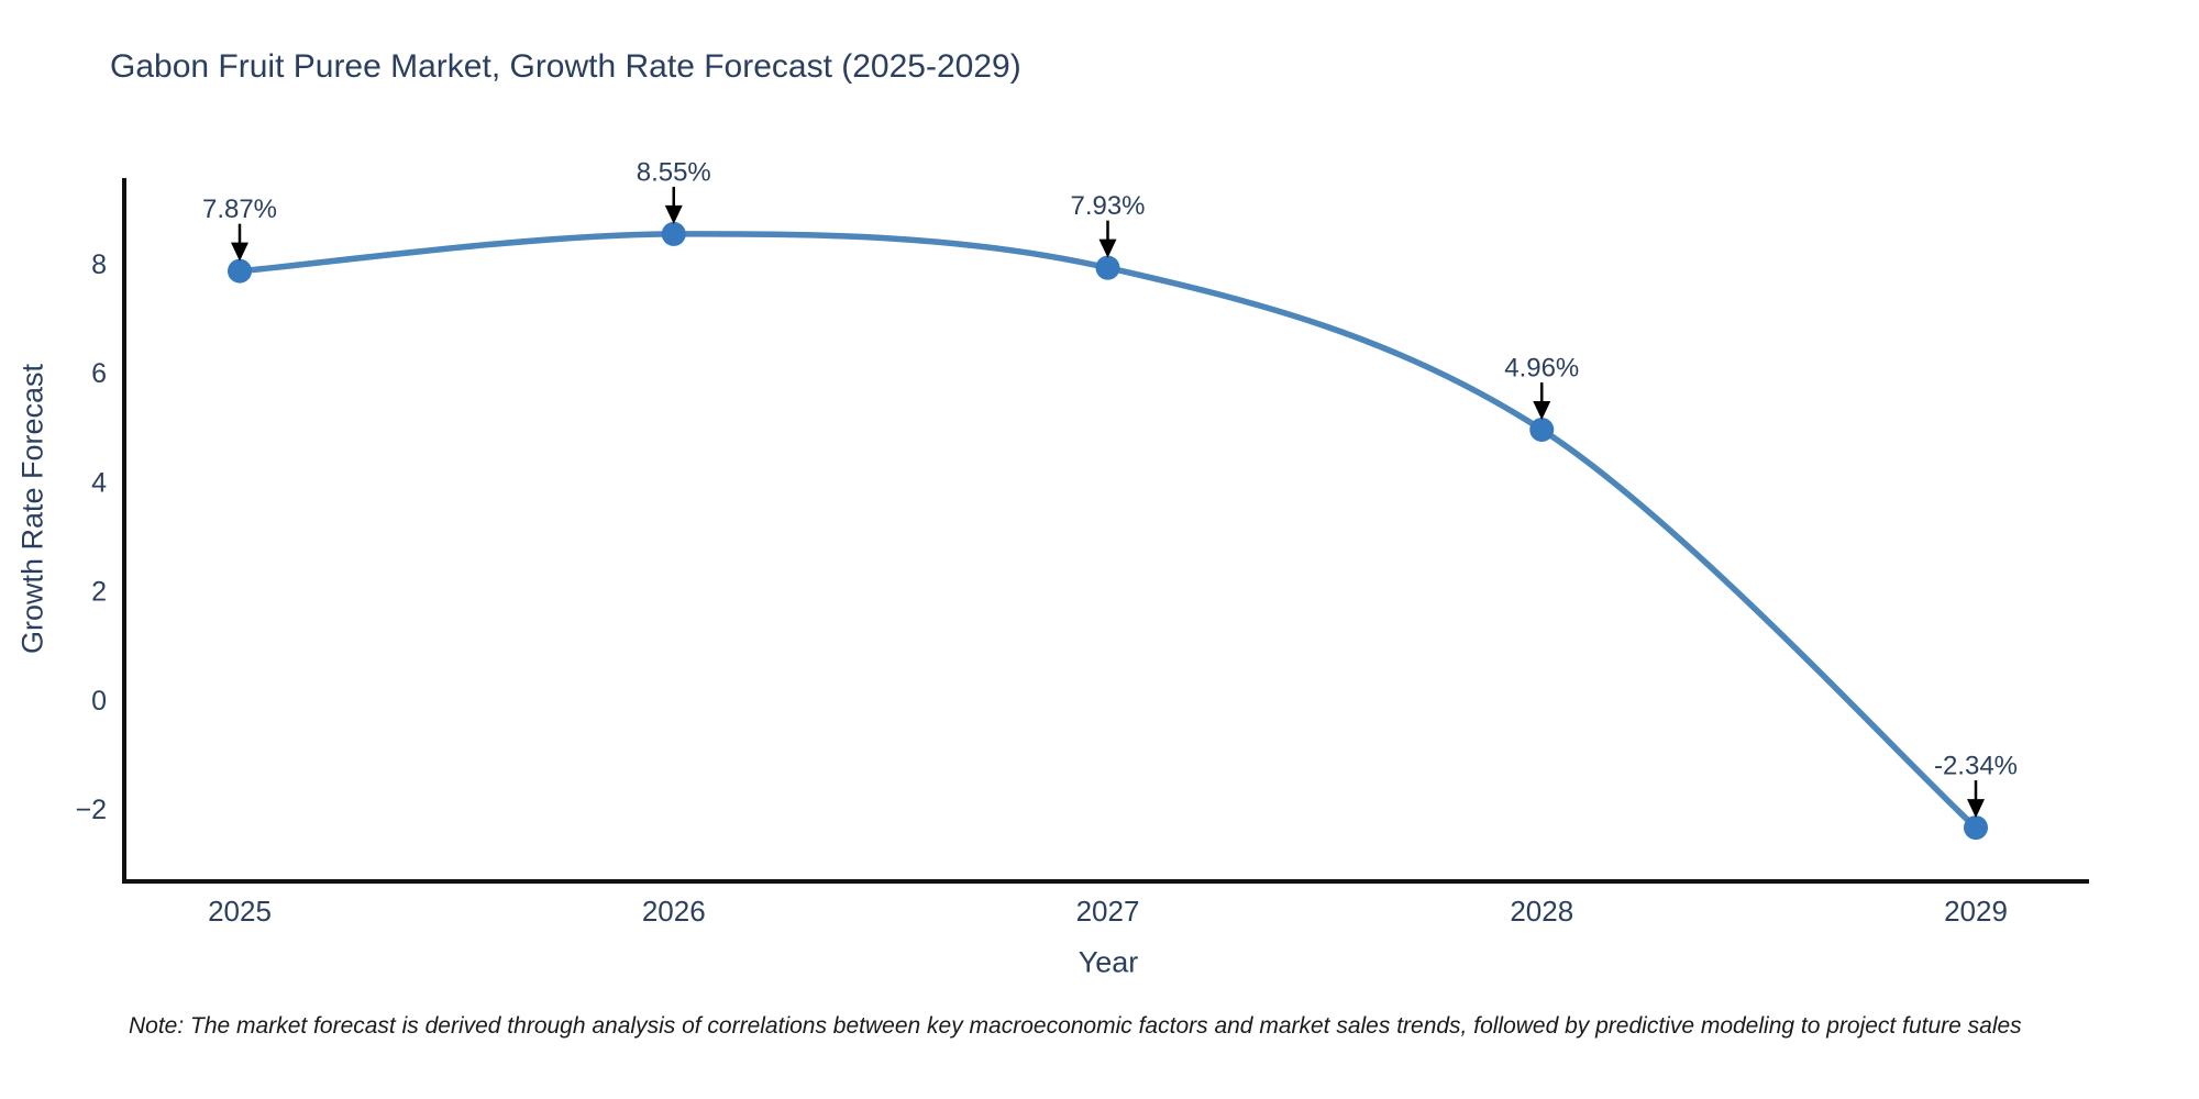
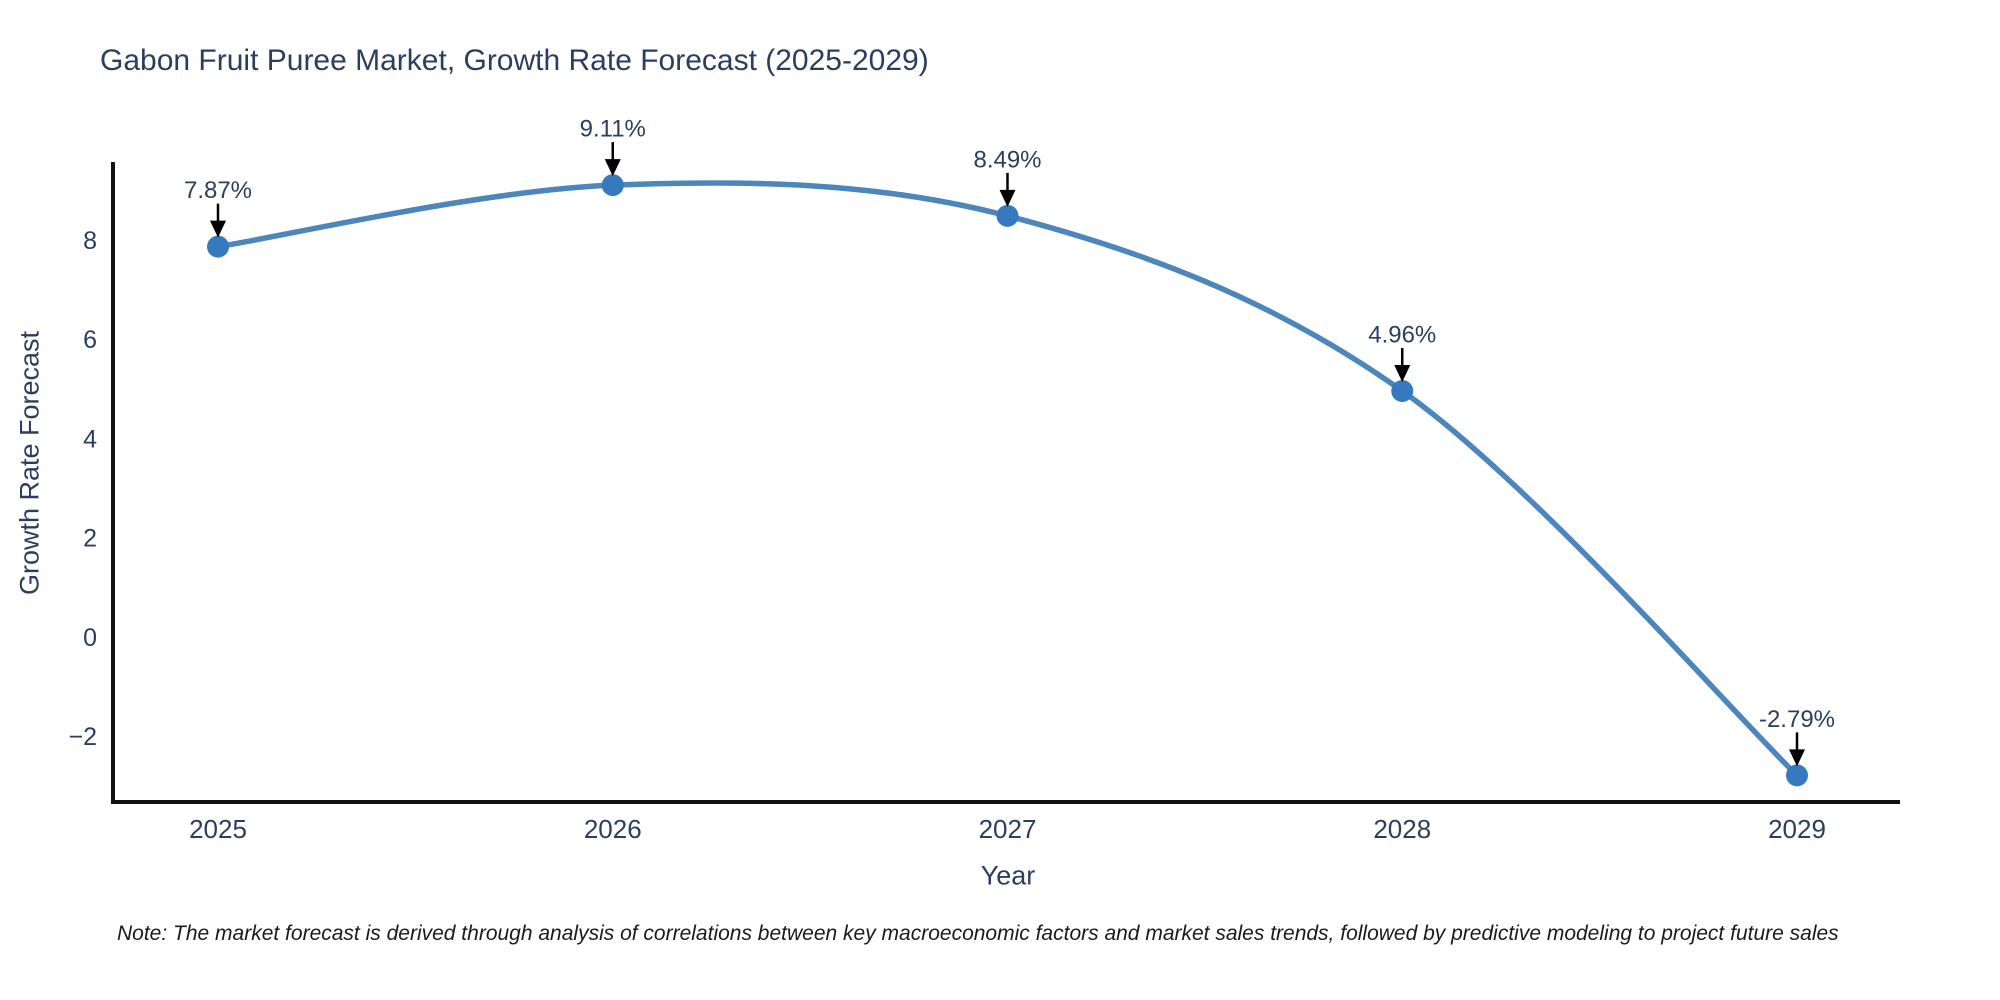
2026: 8.55% -> 9.11%
2027: 7.93% -> 8.49%
2029: -2.34% -> -2.79%
